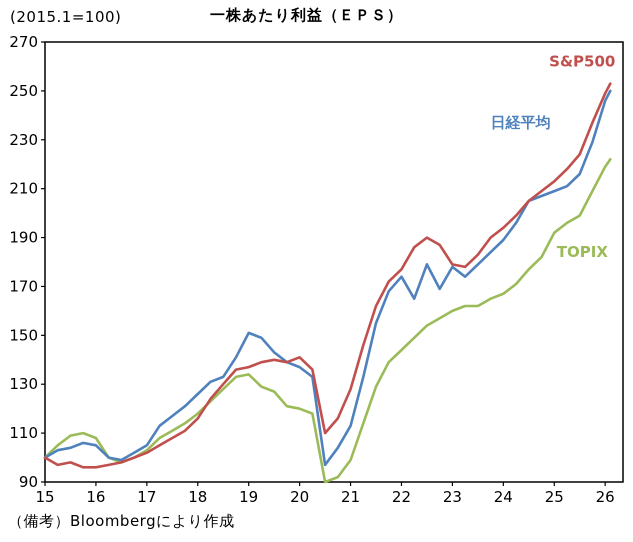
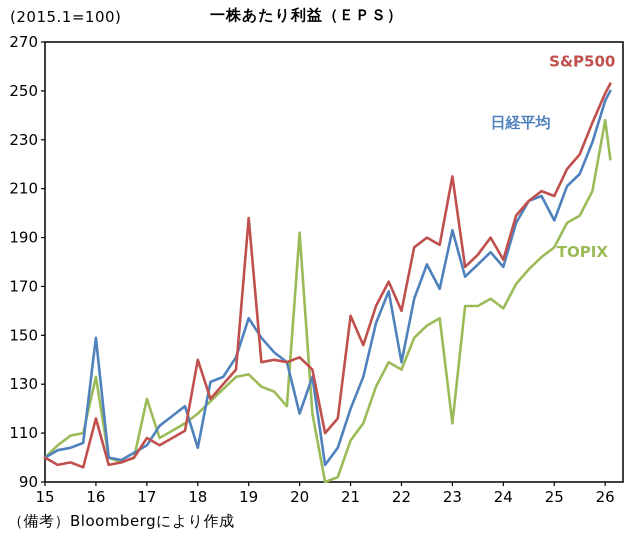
TOPIX/16: 108 -> 133
日経平均/16: 105 -> 149
S&P500/16: 96 -> 116
TOPIX/17: 103 -> 124
S&P500/17: 102 -> 108
日経平均/18: 126 -> 104
S&P500/18: 116 -> 140
日経平均/19: 151 -> 157
S&P500/19: 137 -> 198
TOPIX/20: 120 -> 192
日経平均/20: 137 -> 118
TOPIX/21: 99 -> 107
日経平均/21: 113 -> 120
S&P500/21: 128 -> 158
TOPIX/22: 144 -> 136
日経平均/22: 174 -> 139
S&P500/22: 177 -> 160
TOPIX/23: 160 -> 114
日経平均/23: 178 -> 193
S&P500/23: 179 -> 215
TOPIX/24: 167 -> 161
日経平均/24: 189 -> 178
S&P500/24: 194 -> 181
TOPIX/25: 192 -> 186
日経平均/25: 209 -> 197
S&P500/25: 213 -> 207
TOPIX/26: 219 -> 238
